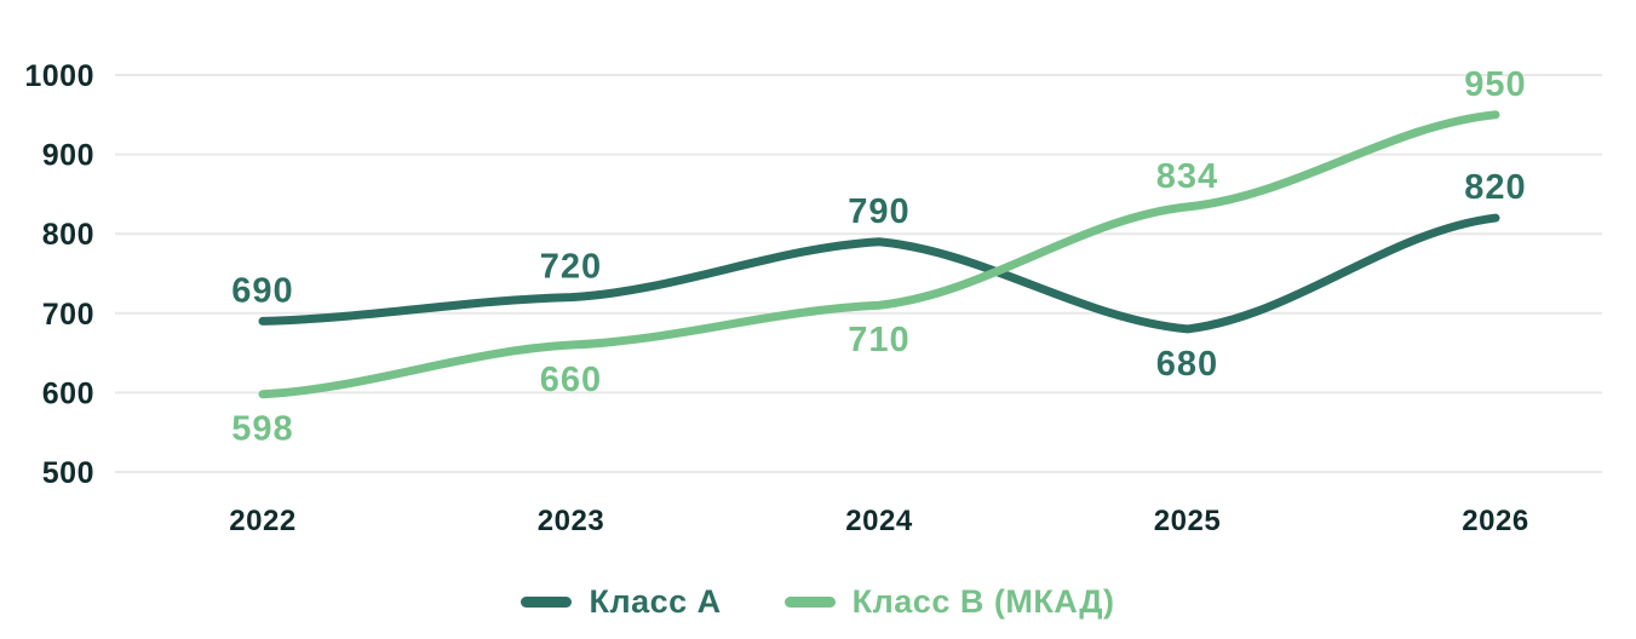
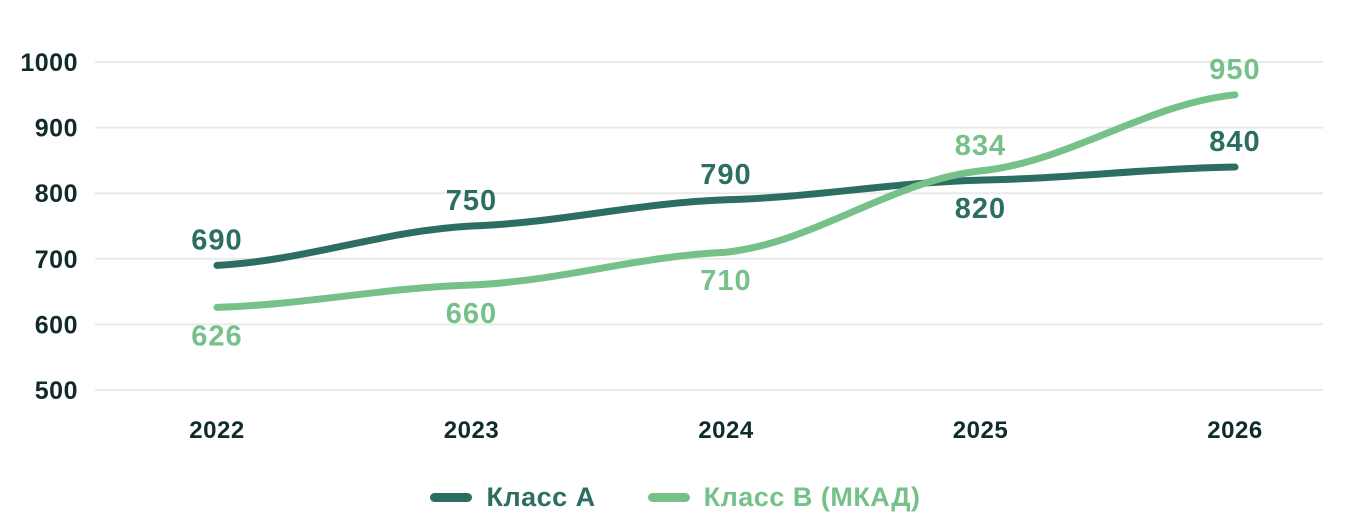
Класс В (МКАД)/2022: 598 -> 626
Класс А/2023: 720 -> 750
Класс А/2025: 680 -> 820
Класс А/2026: 820 -> 840
